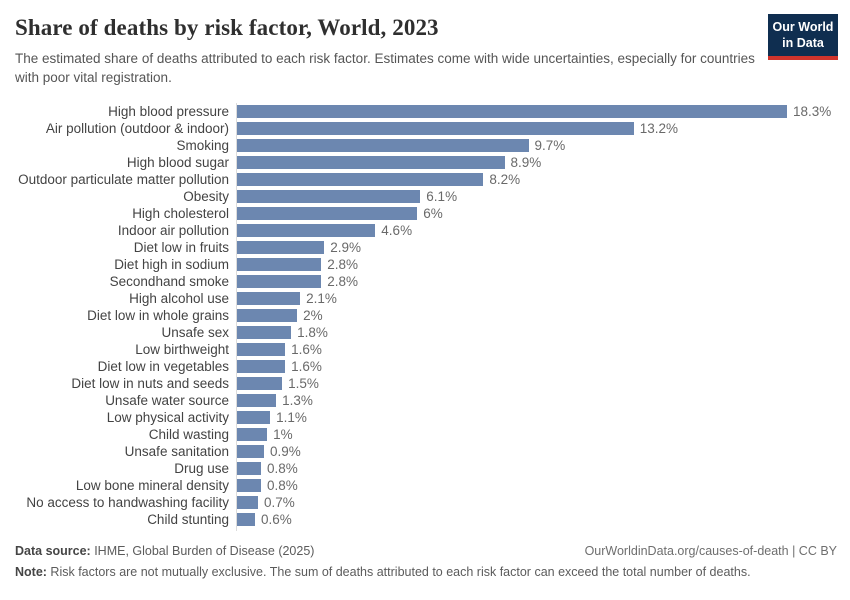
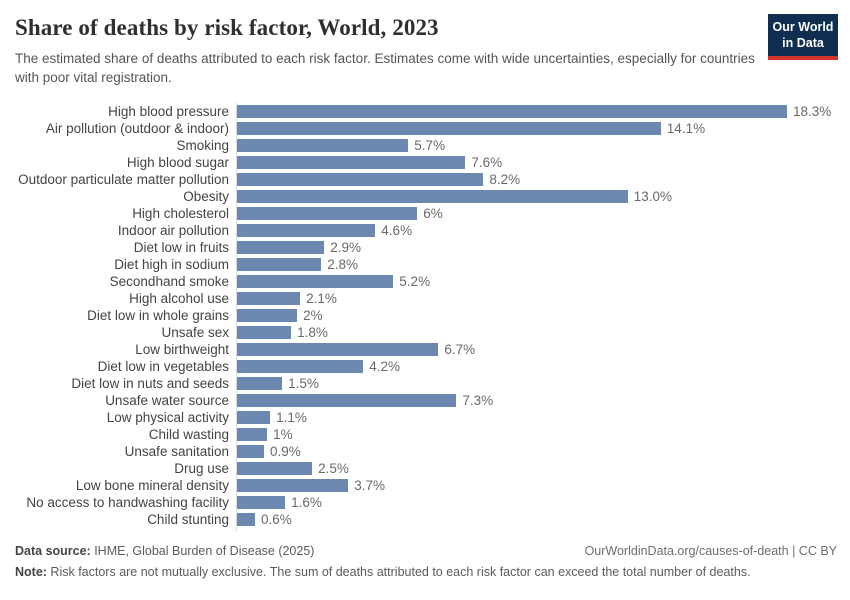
Air pollution (outdoor & indoor): 13.2% -> 14.1%
Smoking: 9.7% -> 5.7%
High blood sugar: 8.9% -> 7.6%
Obesity: 6.1% -> 13.0%
Secondhand smoke: 2.8% -> 5.2%
Low birthweight: 1.6% -> 6.7%
Diet low in vegetables: 1.6% -> 4.2%
Unsafe water source: 1.3% -> 7.3%
Drug use: 0.8% -> 2.5%
Low bone mineral density: 0.8% -> 3.7%
No access to handwashing facility: 0.7% -> 1.6%
